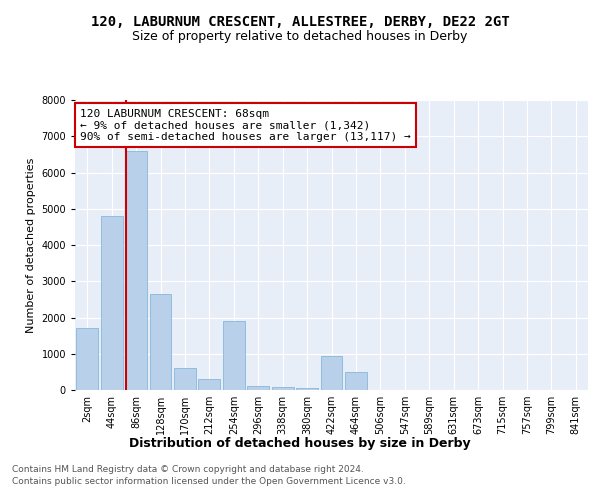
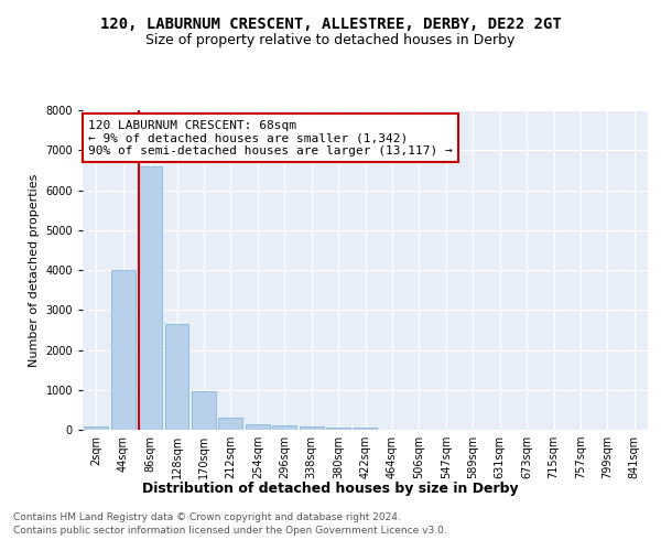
2sqm: 1700 -> 80
44sqm: 4800 -> 4000
170sqm: 600 -> 970
254sqm: 1900 -> 130
422sqm: 950 -> 60
464sqm: 500 -> 0
